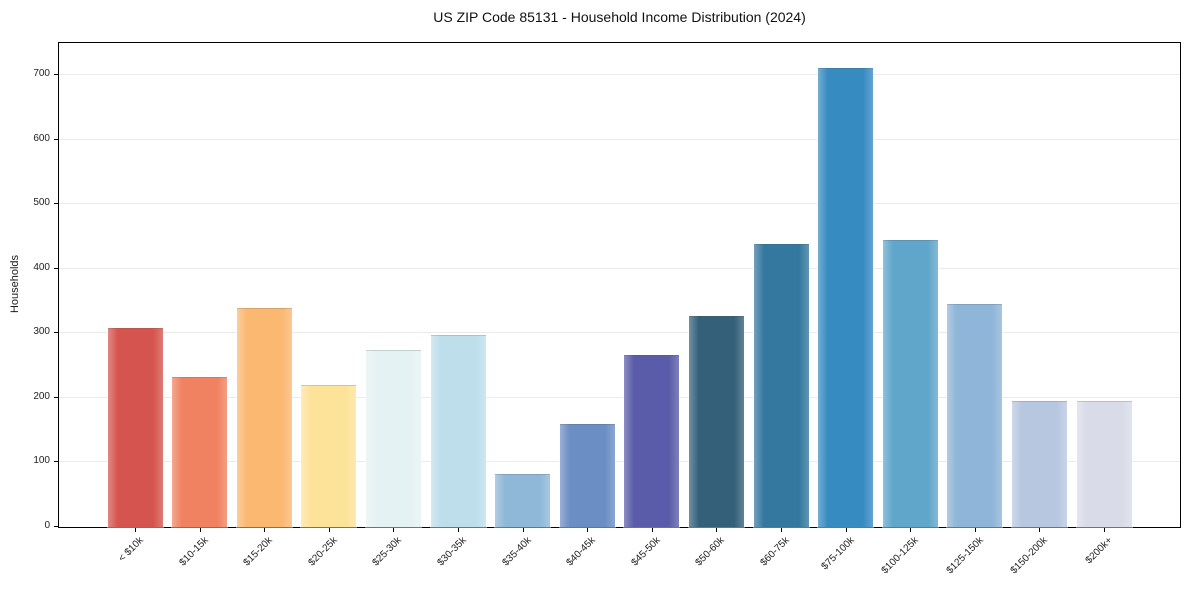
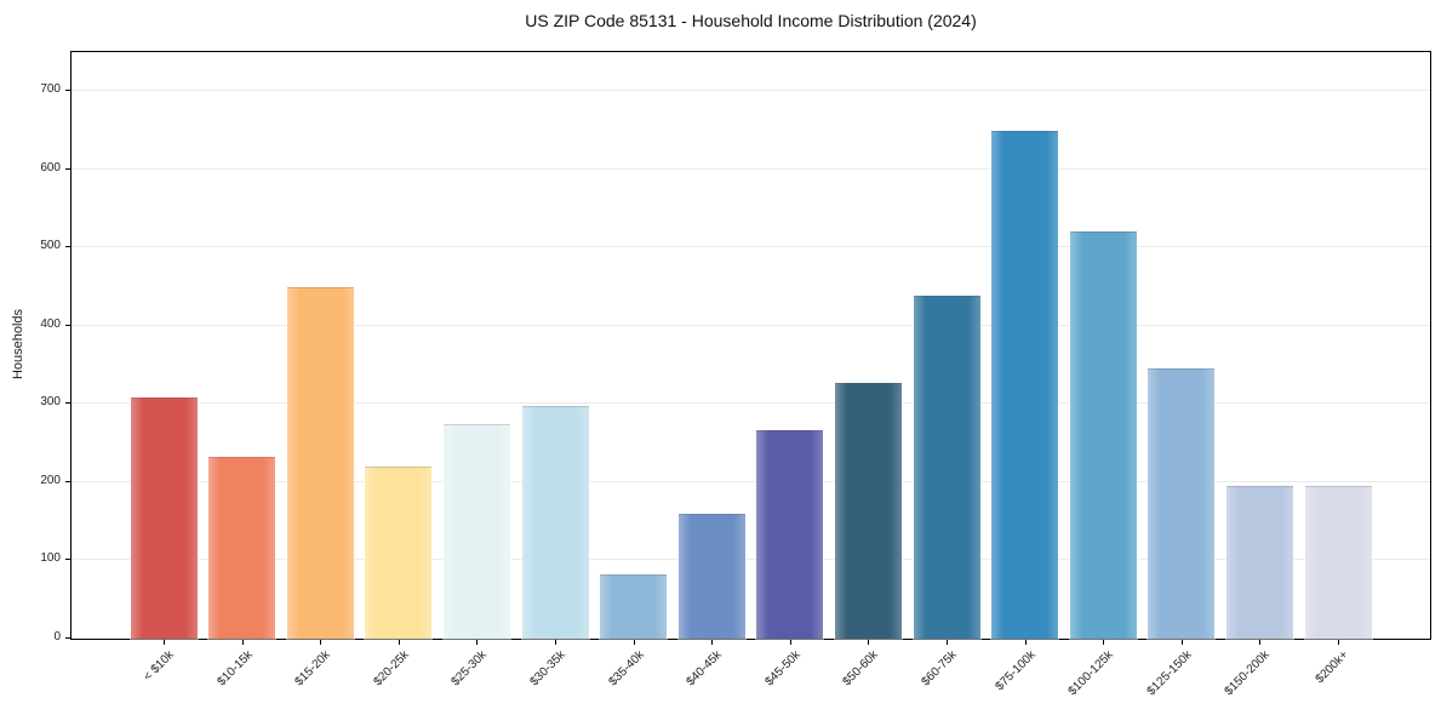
$15-20k: 340 -> 450
$75-100k: 710 -> 650
$100-125k: 440 -> 520
